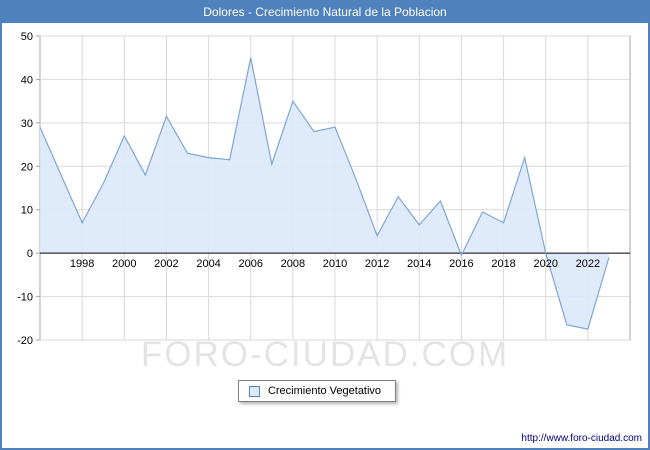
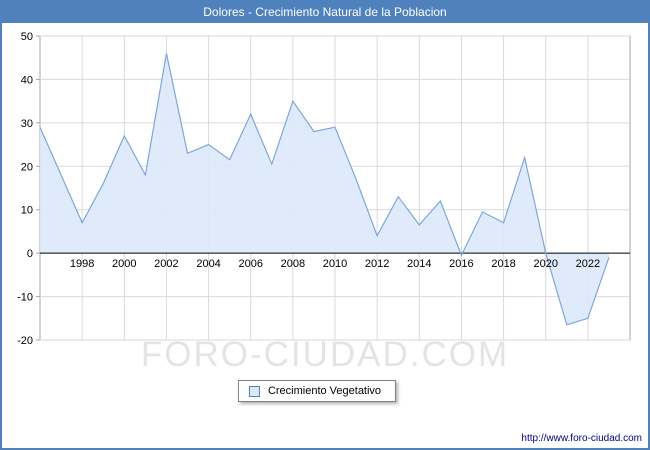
2002: 32 -> 46
2004: 22 -> 25
2006: 45 -> 32
2022: -18 -> -15
